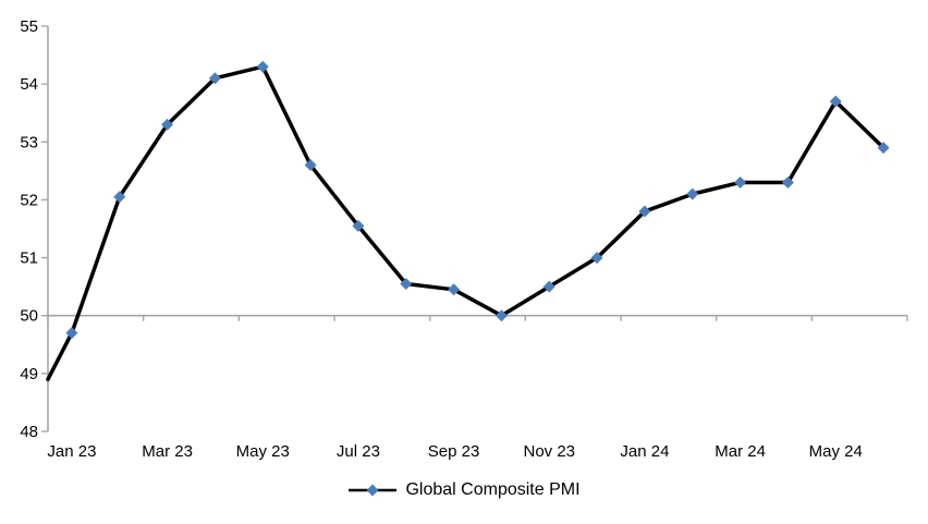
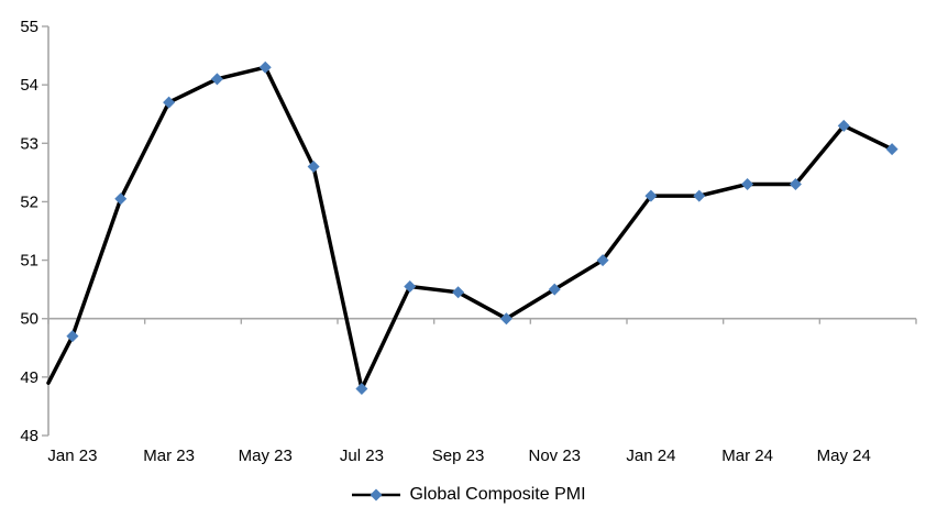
Mar 23: 53.3 -> 53.7
Jul 23: 51.5 -> 48.8
Jan 24: 51.8 -> 52.1
May 24: 53.7 -> 53.3
